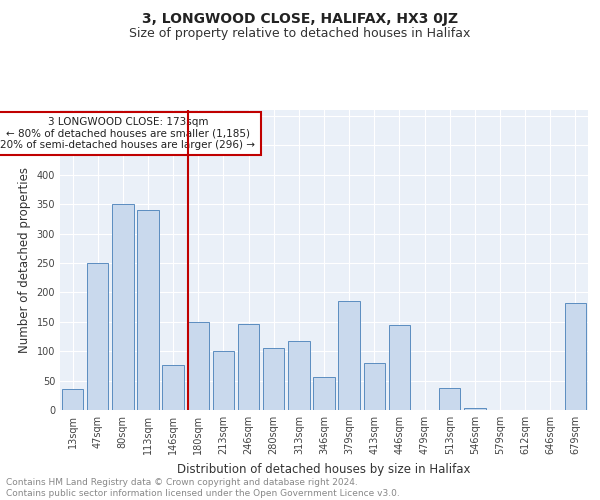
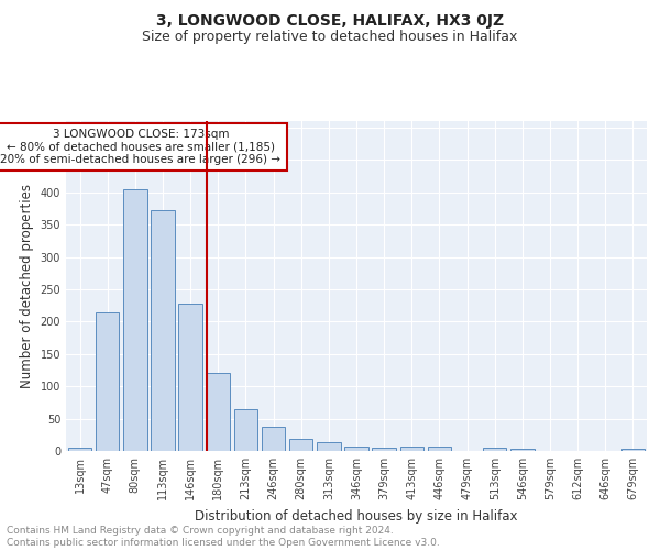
13sqm: 36 -> 5
47sqm: 250 -> 214
80sqm: 350 -> 405
113sqm: 340 -> 372
146sqm: 76 -> 228
180sqm: 150 -> 120
213sqm: 100 -> 65
246sqm: 146 -> 38
280sqm: 106 -> 18
313sqm: 118 -> 13
346sqm: 56 -> 6
379sqm: 186 -> 5
413sqm: 80 -> 6
446sqm: 144 -> 6
513sqm: 38 -> 5
679sqm: 182 -> 4
